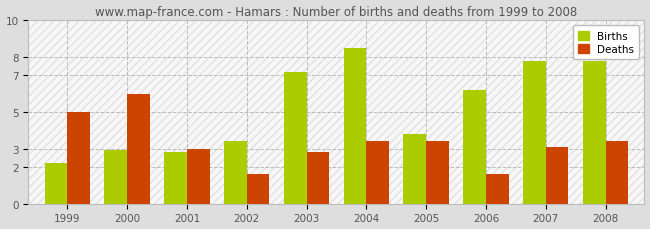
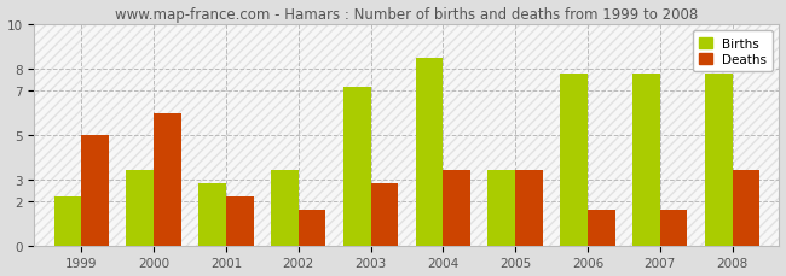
Births/2000: 2.9 -> 3.4
Deaths/2001: 3.0 -> 2.2
Births/2005: 3.8 -> 3.4
Births/2006: 6.2 -> 7.8
Deaths/2007: 3.1 -> 1.6
